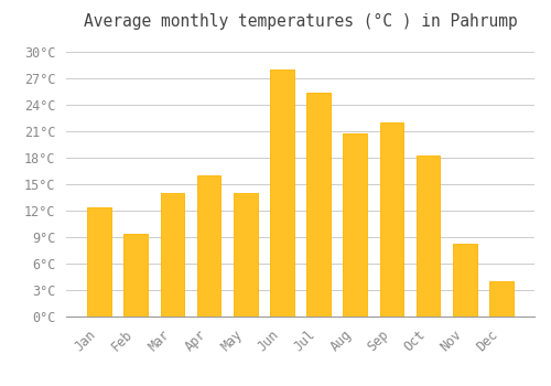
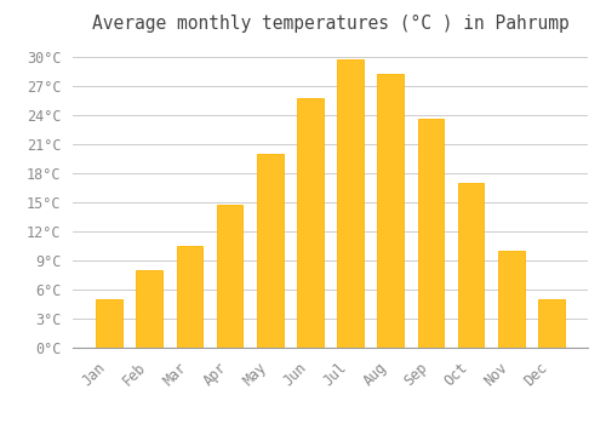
Jan: 12.4°C -> 5.0°C
Feb: 9.4°C -> 8.0°C
Mar: 14.0°C -> 10.5°C
Apr: 16.0°C -> 14.8°C
May: 14.0°C -> 20.0°C
Jun: 28.0°C -> 25.8°C
Jul: 25.4°C -> 29.7°C
Aug: 20.8°C -> 28.3°C
Sep: 22.0°C -> 23.6°C
Oct: 18.2°C -> 17.0°C
Nov: 8.2°C -> 10.0°C
Dec: 4.0°C -> 5.0°C
